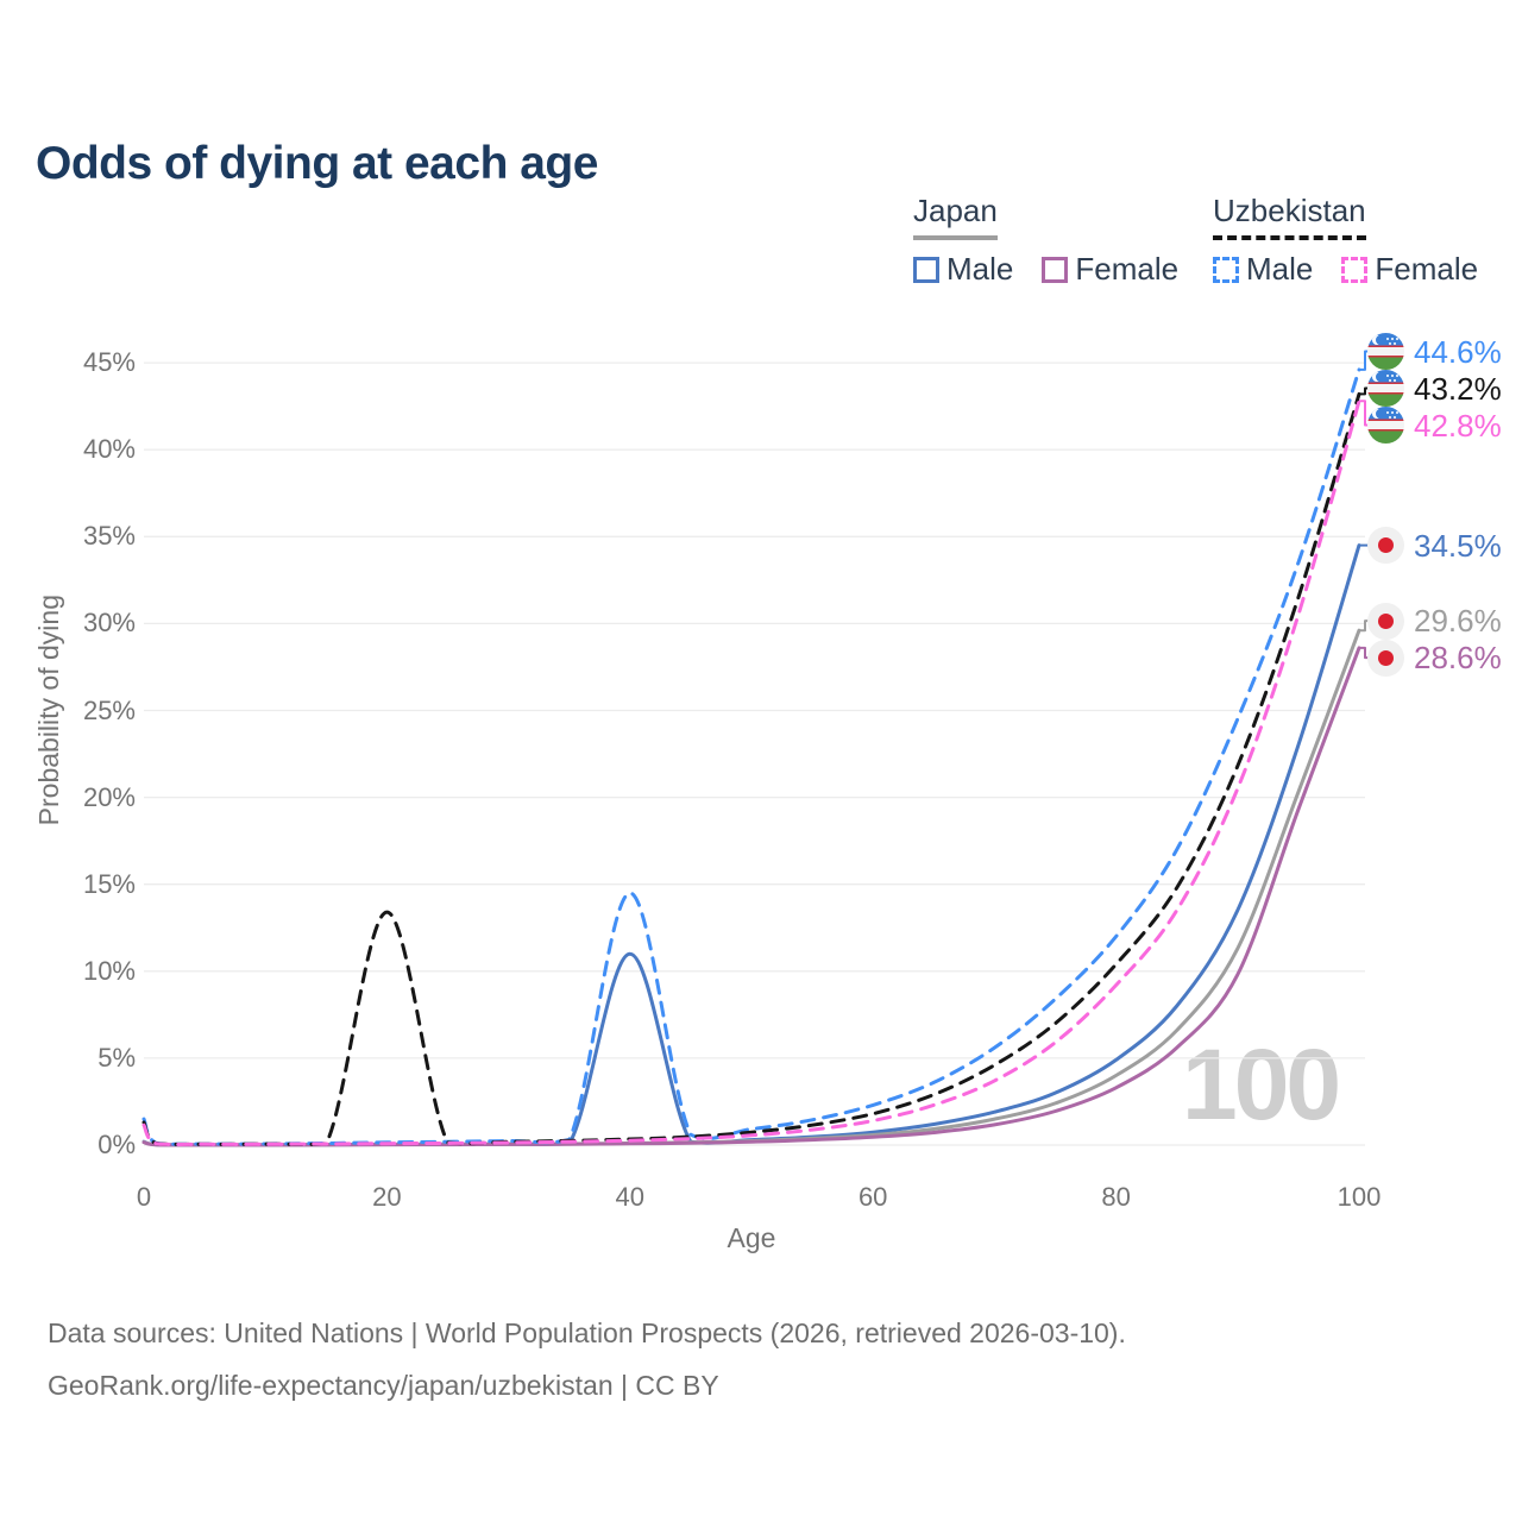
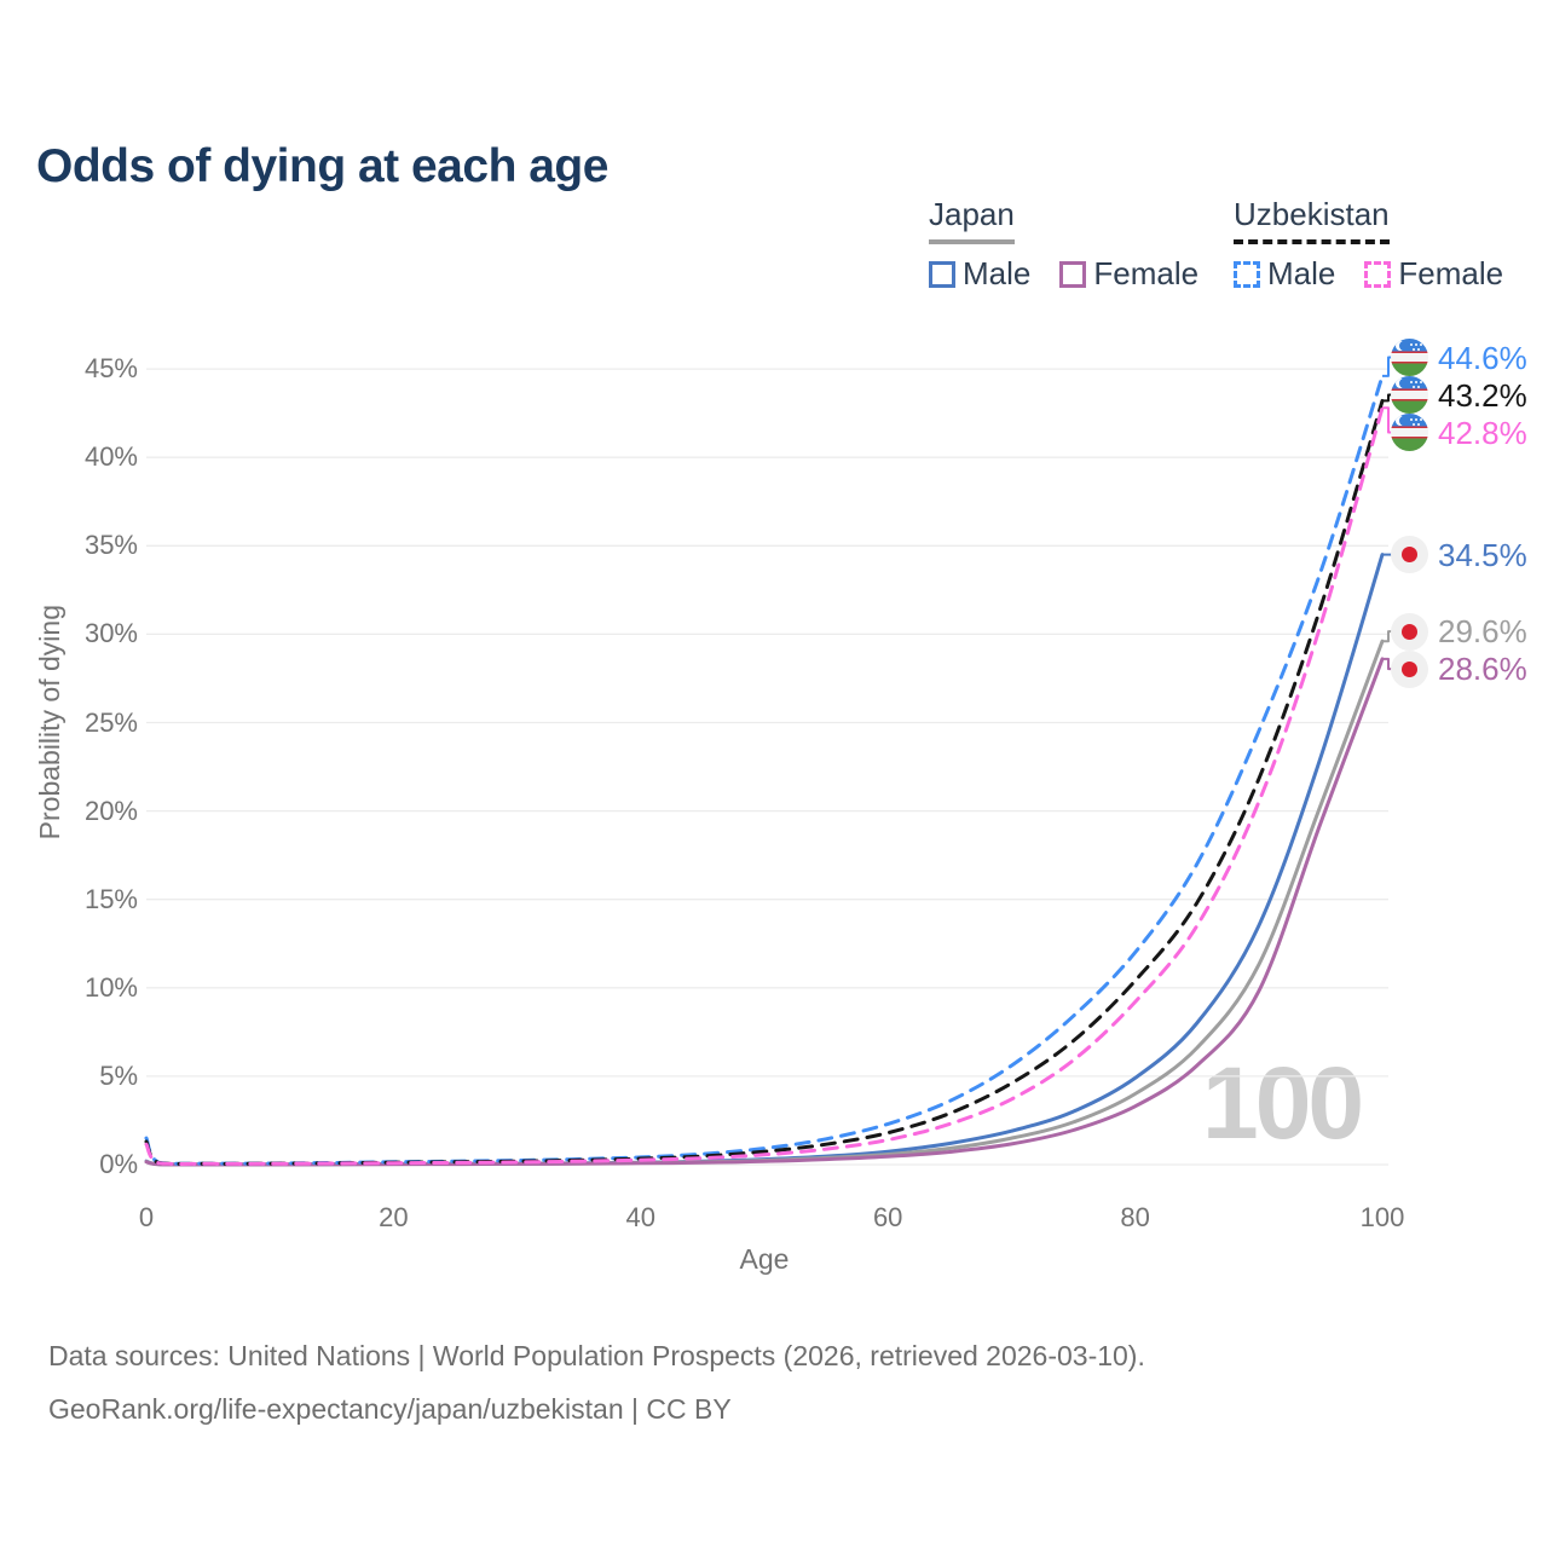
Uzbekistan/20: 13.4% -> 0.1%
Uzbekistan Male/40: 14.5% -> 0.4%
Japan Male/40: 11.0% -> 0.1%
